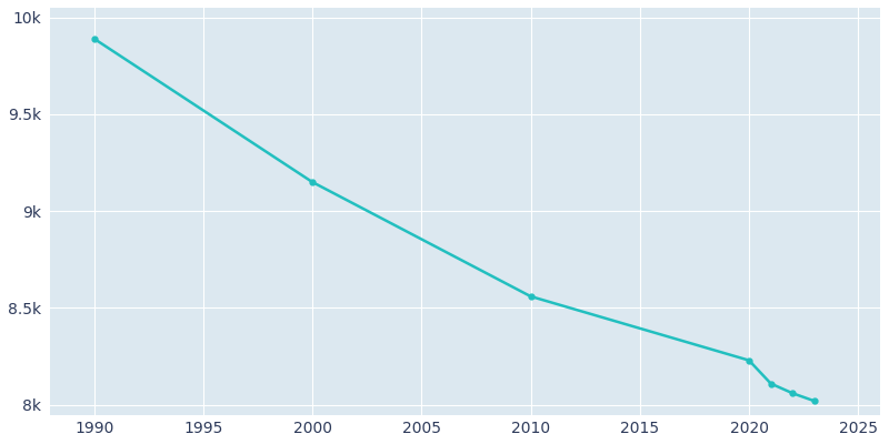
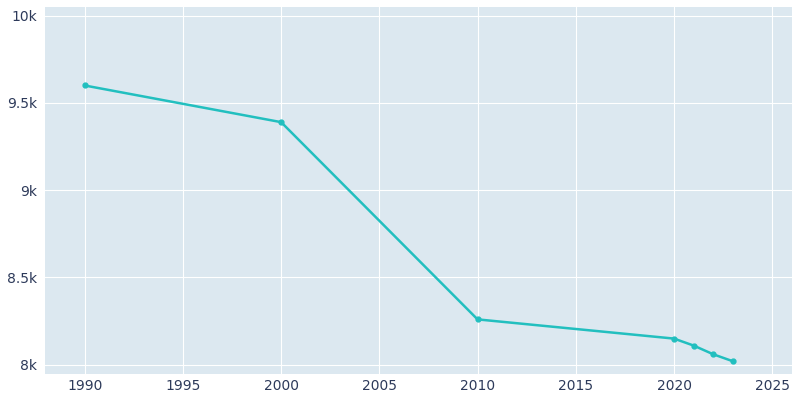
1990: 9.89k -> 9.60k
2000: 9.15k -> 9.39k
2010: 8.56k -> 8.26k
2020: 8.23k -> 8.15k
